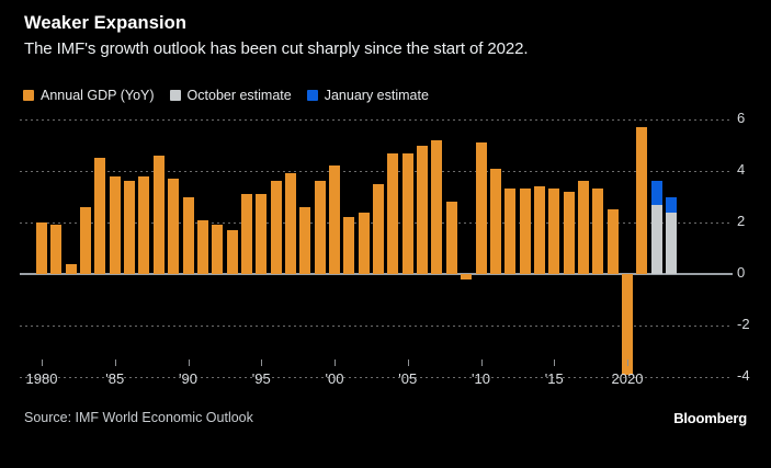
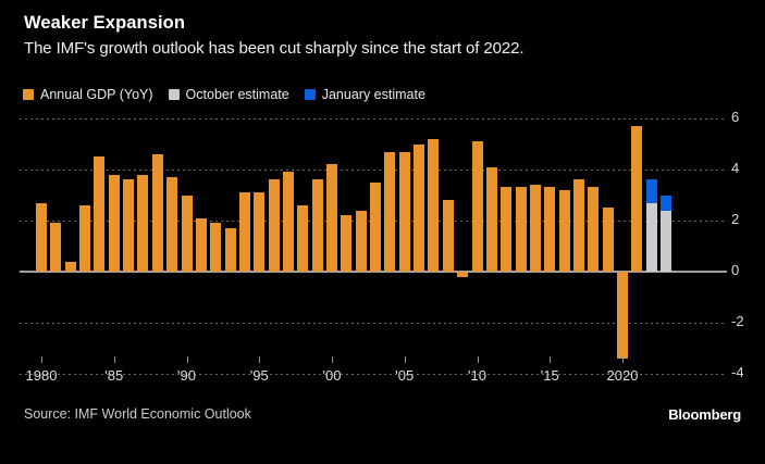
Annual GDP (YoY)/1980: 2.0 -> 2.7
Annual GDP (YoY)/2020: -3.9 -> -3.4
